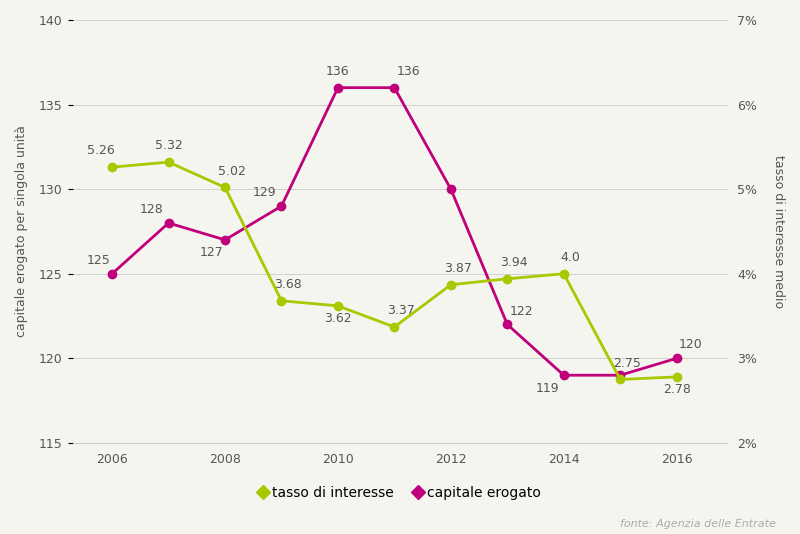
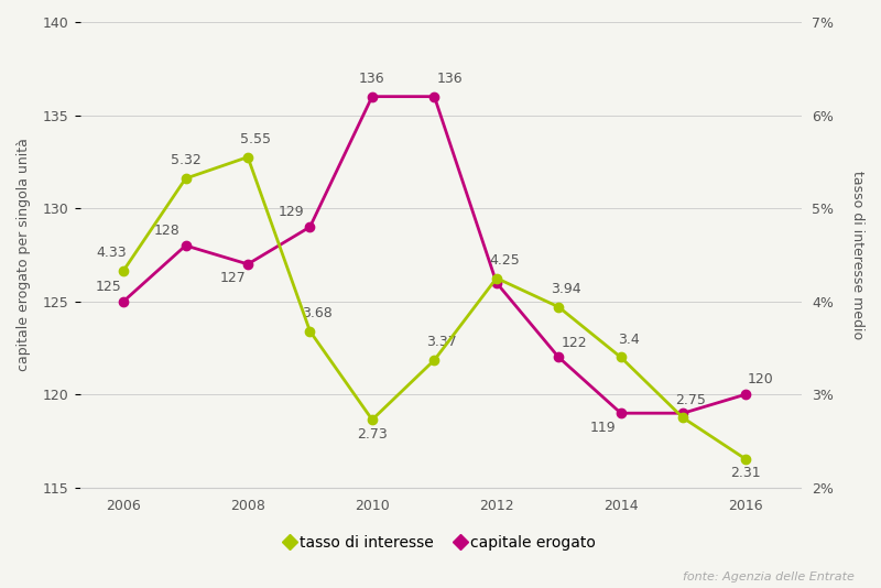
tasso di interesse/2006: 5.26 -> 4.33
tasso di interesse/2008: 5.02 -> 5.55
tasso di interesse/2010: 3.62 -> 2.73
tasso di interesse/2012: 3.87 -> 4.25
capitale erogato/2012: 130 -> 126
tasso di interesse/2014: 4.0 -> 3.4
tasso di interesse/2016: 2.78 -> 2.31
